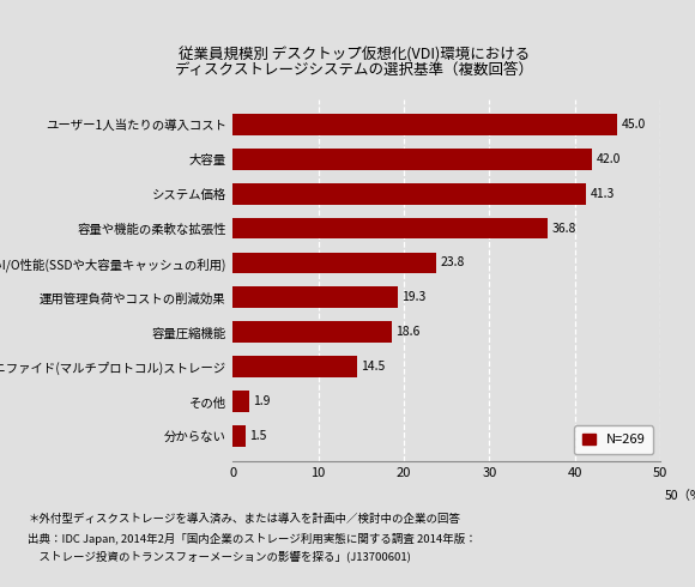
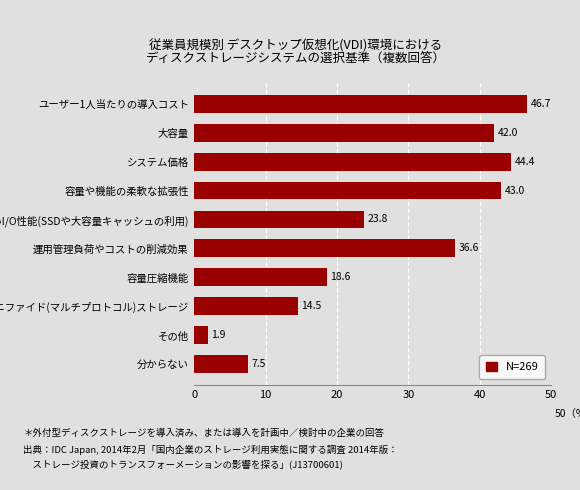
ユーザー1人当たりの導入コスト: 45.0 -> 46.7
システム価格: 41.3 -> 44.4
容量や機能の柔軟な拡張性: 36.8 -> 43.0
運用管理負荷やコストの削減効果: 19.3 -> 36.6
分からない: 1.5 -> 7.5
